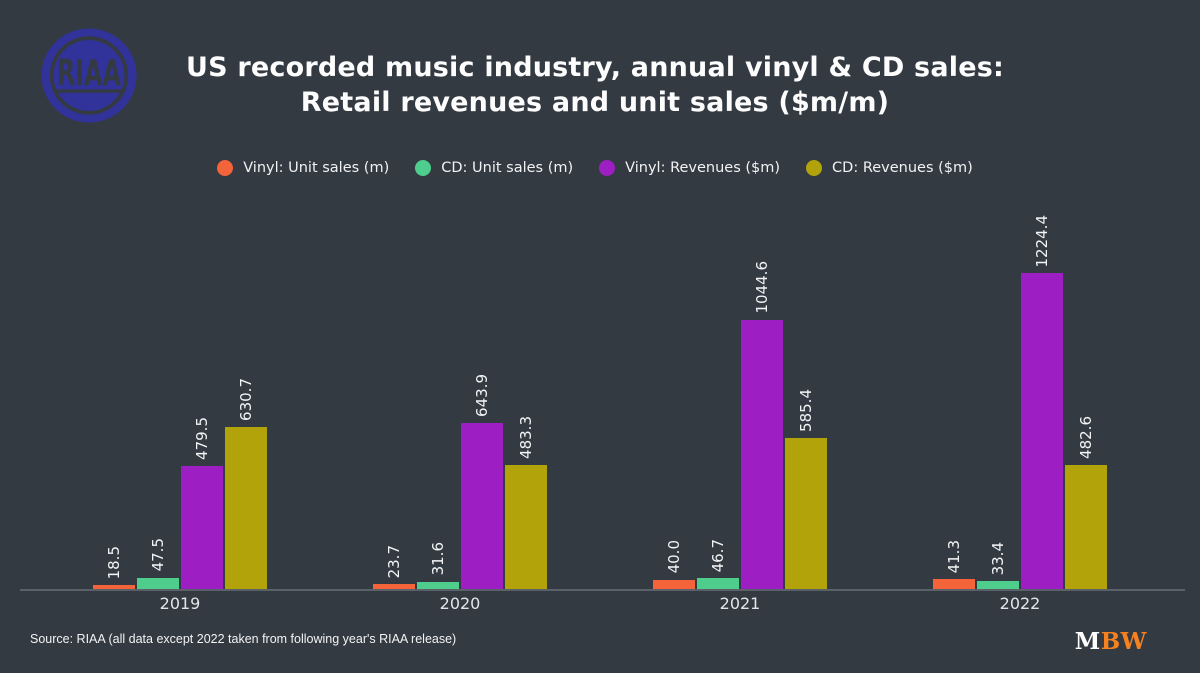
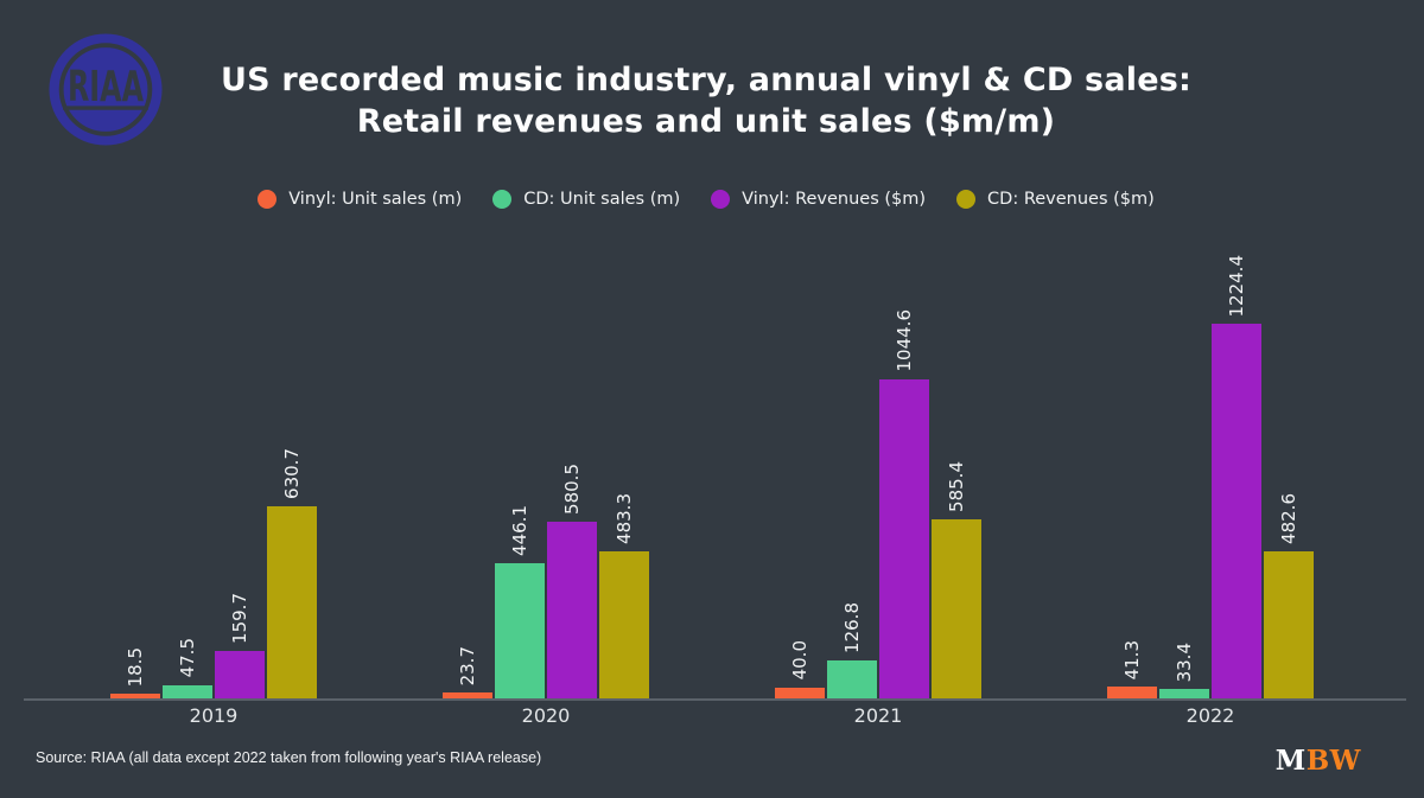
Vinyl: Revenues ($m)/2019: 479.5 -> 159.7
CD: Unit sales (m)/2020: 31.6 -> 446.1
Vinyl: Revenues ($m)/2020: 643.9 -> 580.5
CD: Unit sales (m)/2021: 46.7 -> 126.8
